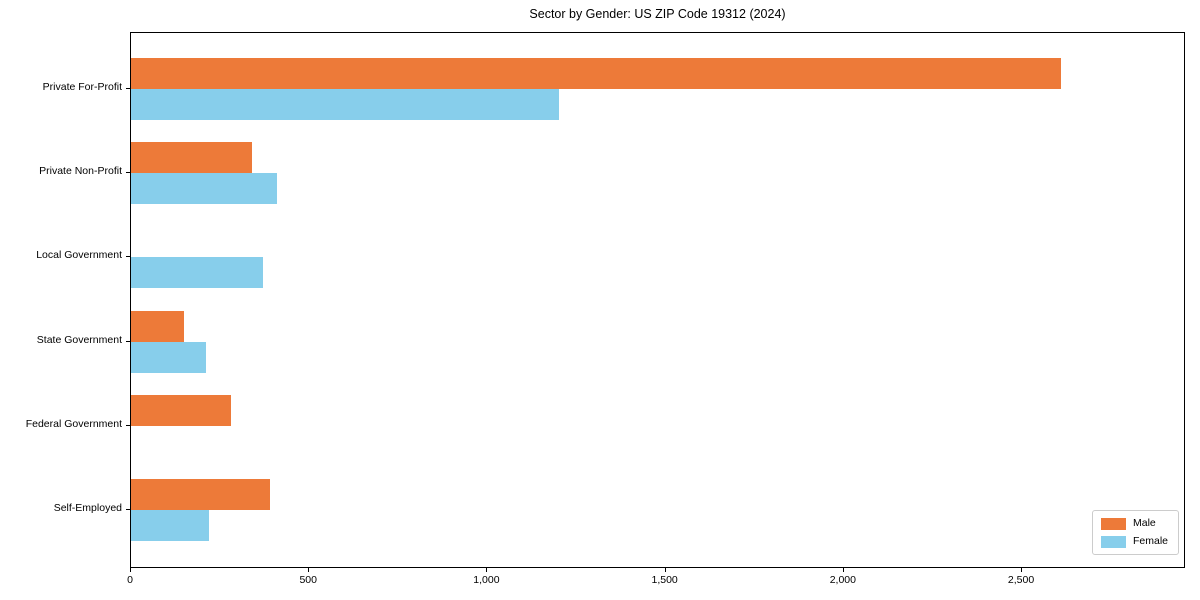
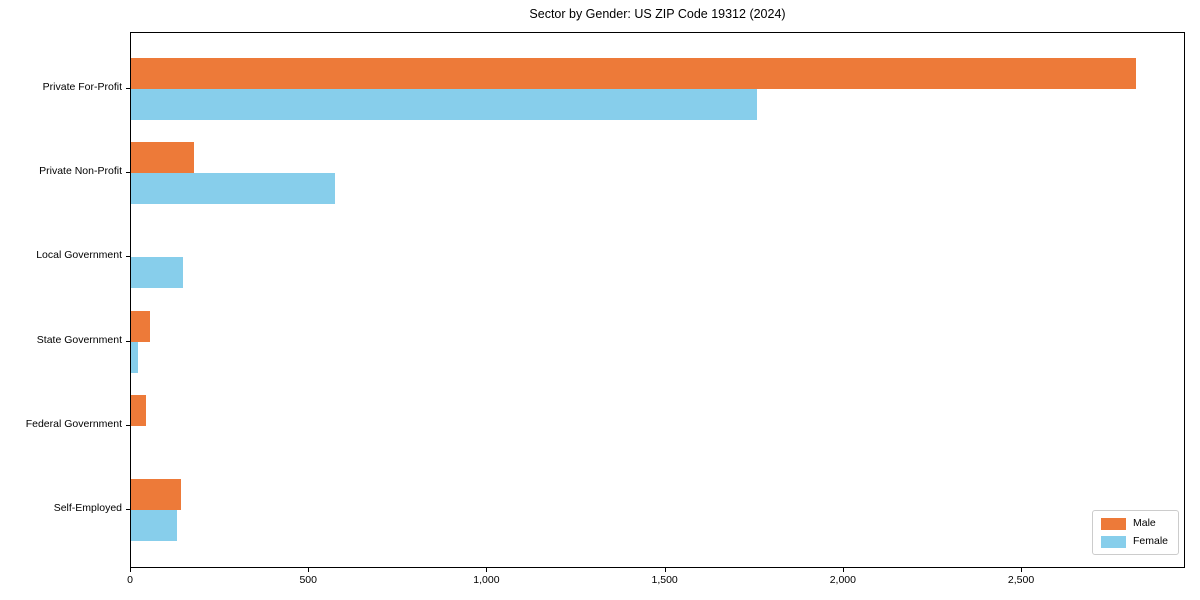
Male/Private For-Profit: 2610 -> 2820
Female/Private For-Profit: 1200 -> 1760
Male/Private Non-Profit: 340 -> 180
Female/Private Non-Profit: 410 -> 570
Female/Local Government: 370 -> 150
Male/State Government: 150 -> 50
Female/State Government: 210 -> 20
Male/Federal Government: 280 -> 40
Male/Self-Employed: 390 -> 140
Female/Self-Employed: 220 -> 130
